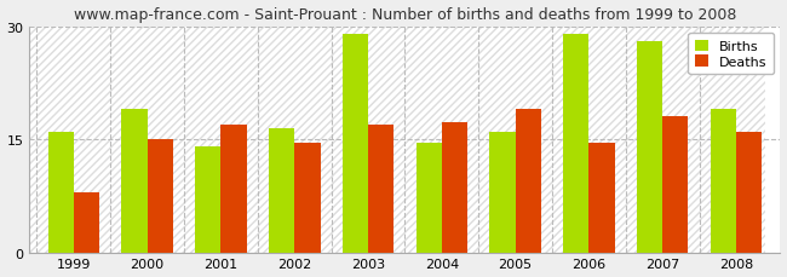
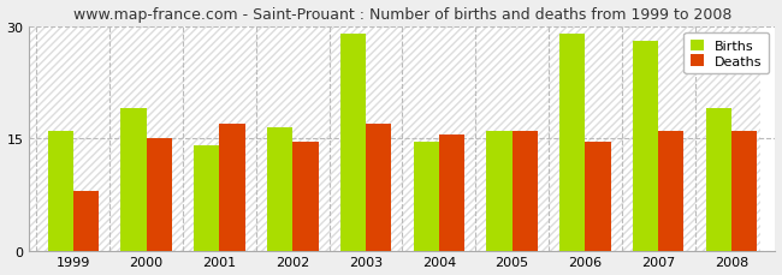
Deaths/2004: 17.2 -> 15.5
Deaths/2005: 19.0 -> 16.0
Deaths/2007: 18.0 -> 16.0
